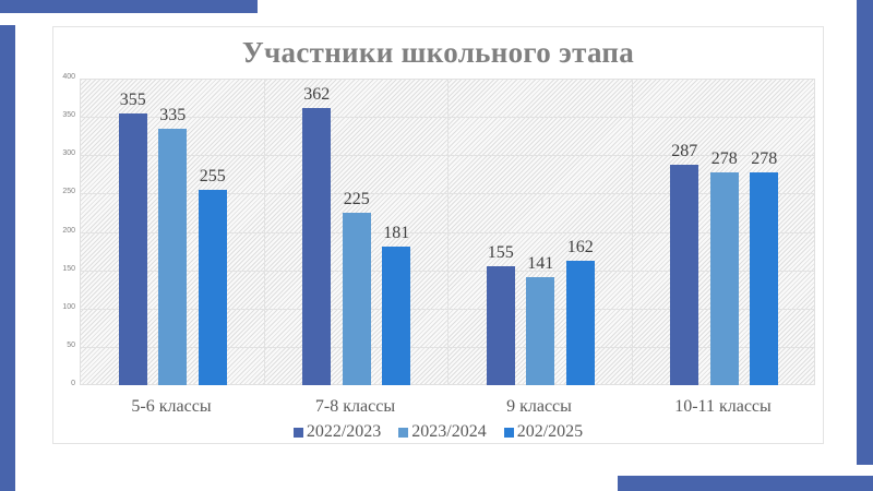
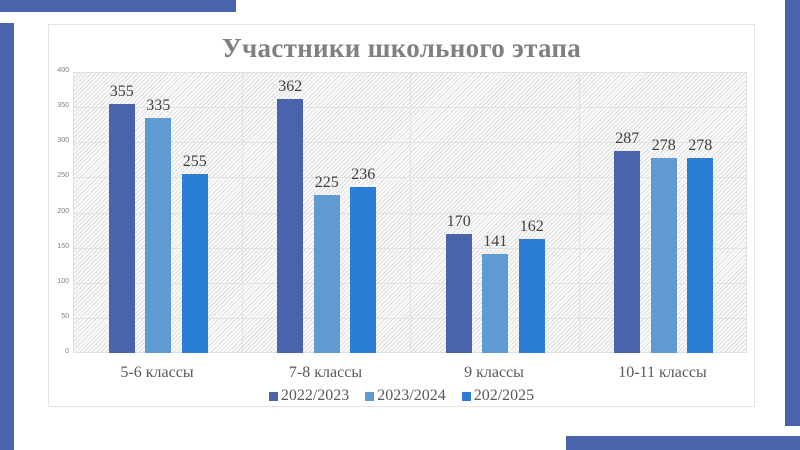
202/2025/7-8 классы: 181 -> 236
2022/2023/9 классы: 155 -> 170
